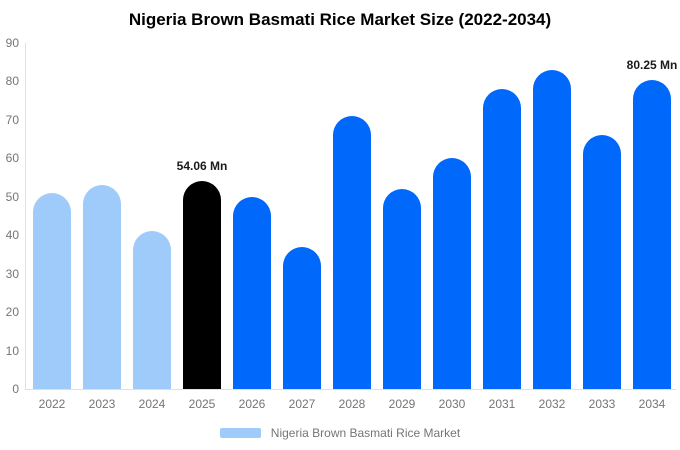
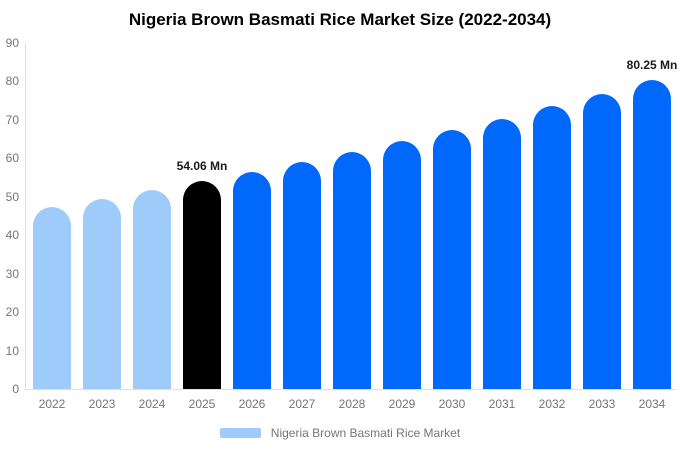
2022: 51 -> 47
2023: 53 -> 50
2024: 41 -> 52
2026: 50 -> 56
2027: 37 -> 59
2028: 71 -> 62
2029: 52 -> 64
2030: 60 -> 67
2031: 78 -> 70
2032: 83 -> 74
2033: 66 -> 77
